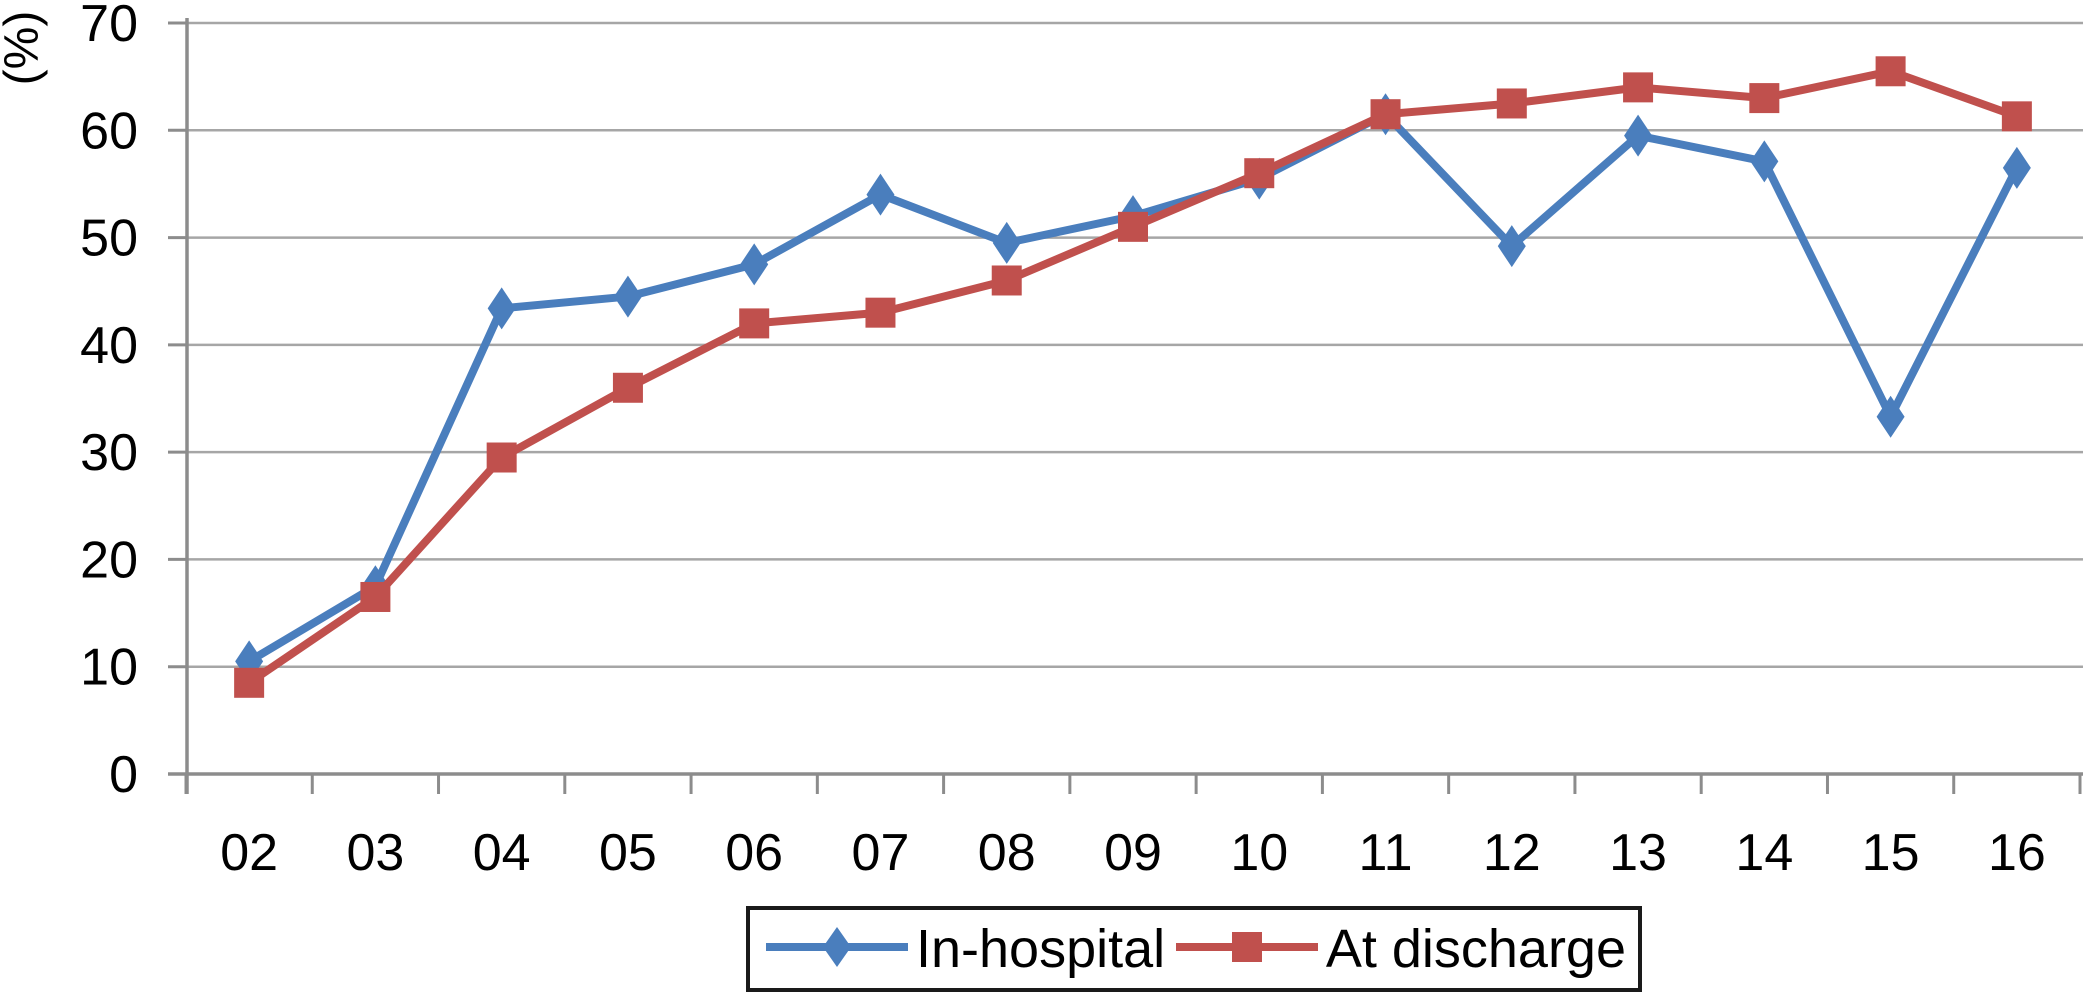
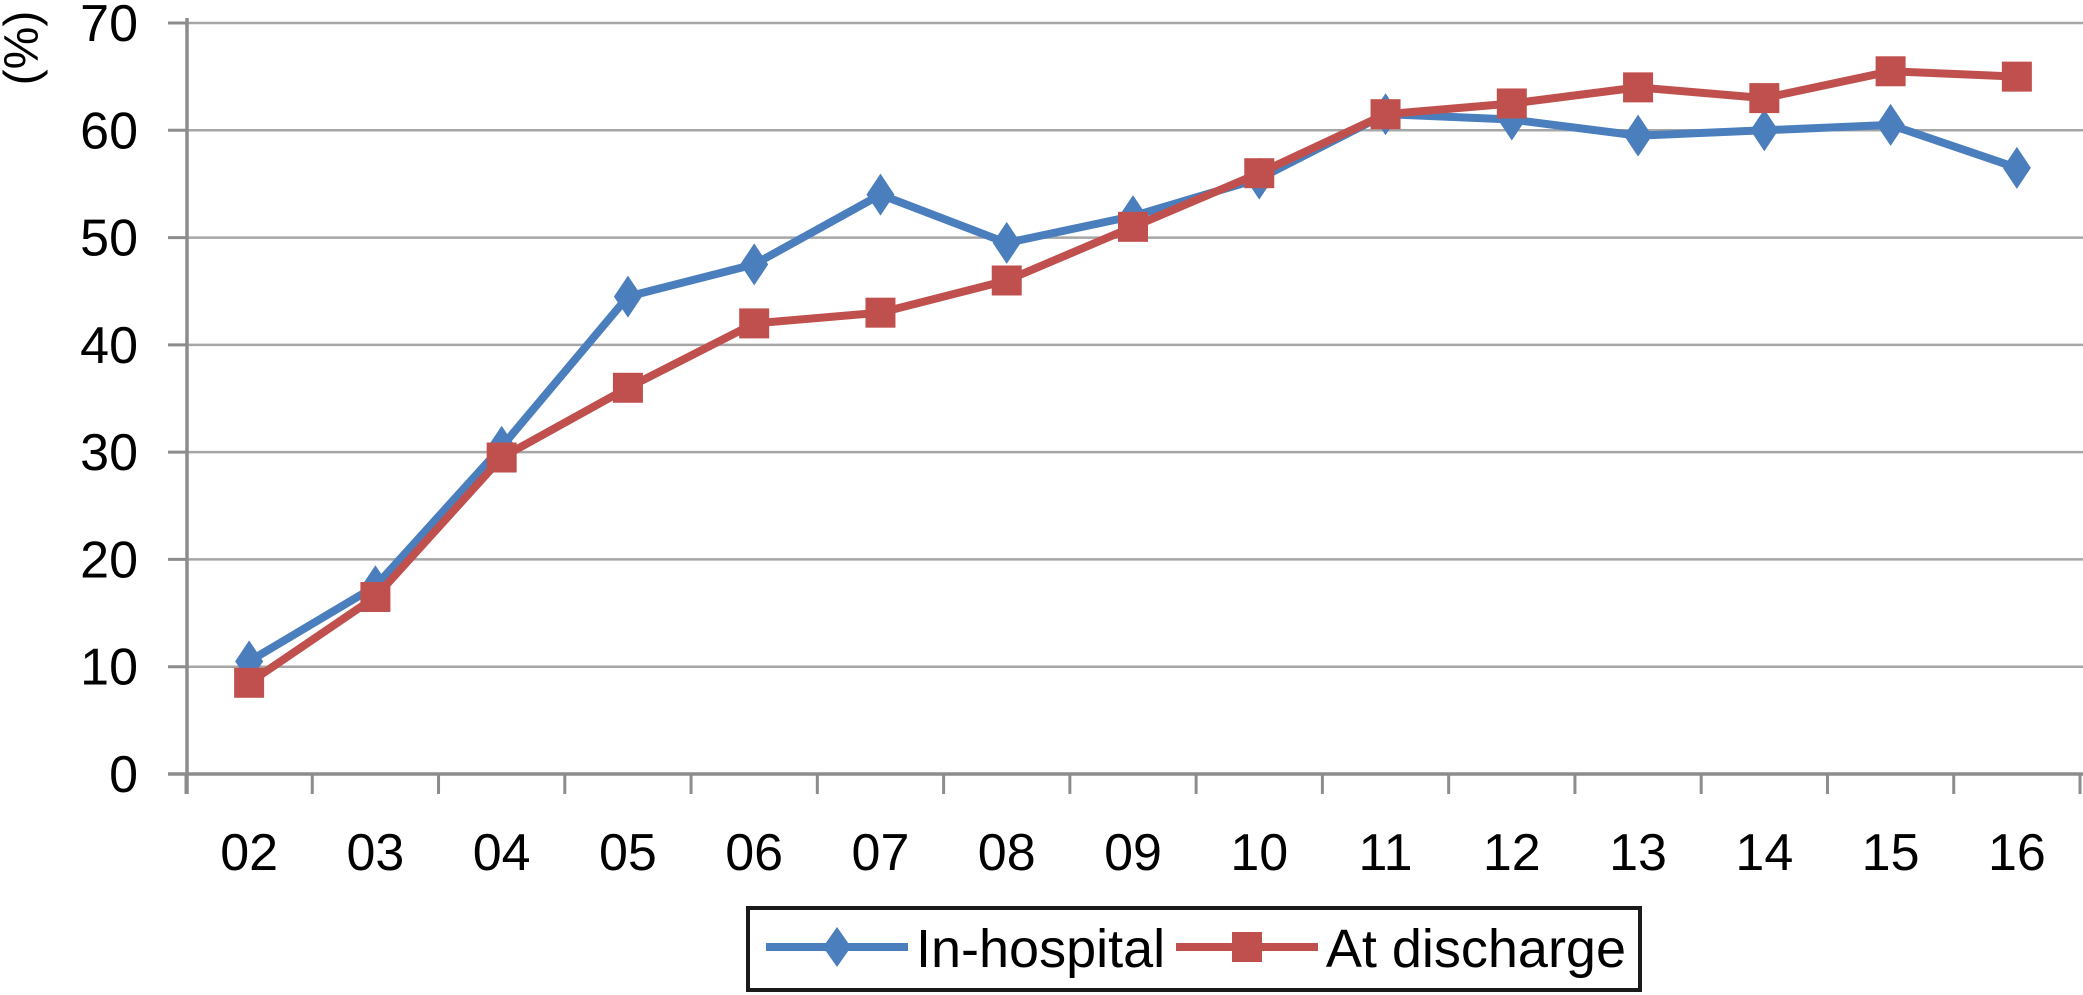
In-hospital/04: 43.4 -> 30.5
In-hospital/12: 49.2 -> 61.0
In-hospital/14: 57.1 -> 60.0
In-hospital/15: 33.3 -> 60.5
At discharge/16: 61.3 -> 65.0
